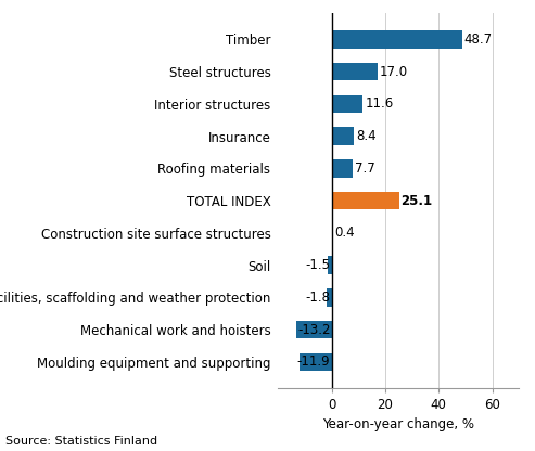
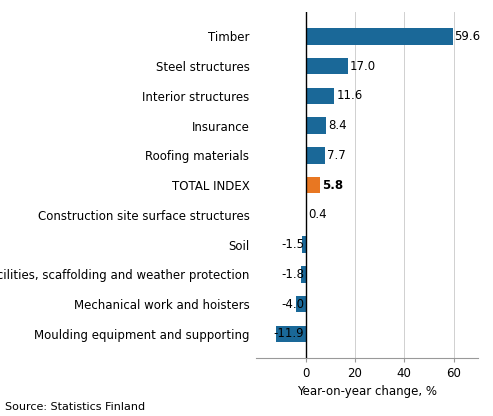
Timber: 48.7 -> 59.6
TOTAL INDEX: 25.1 -> 5.8
Mechanical work and hoisters: -13.2 -> -4.0
